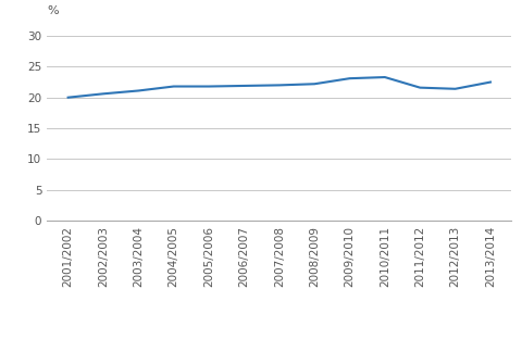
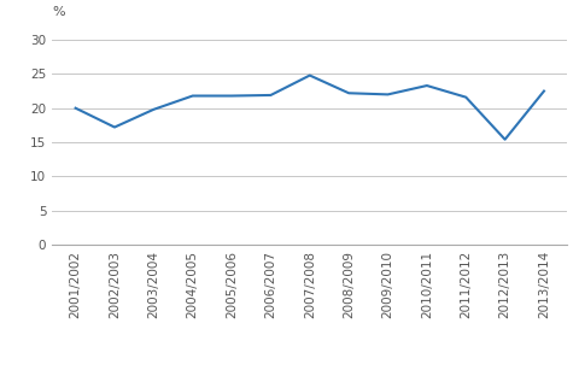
2002/2003: 20.6 -> 17.2
2003/2004: 21.1 -> 19.8
2007/2008: 22.0 -> 24.8
2009/2010: 23.1 -> 22.0
2012/2013: 21.4 -> 15.4
